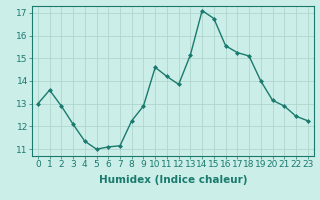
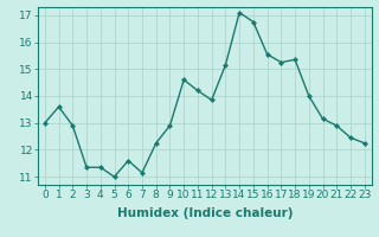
3: 12.10 -> 11.35
6: 11.10 -> 11.60
18: 15.10 -> 15.35
